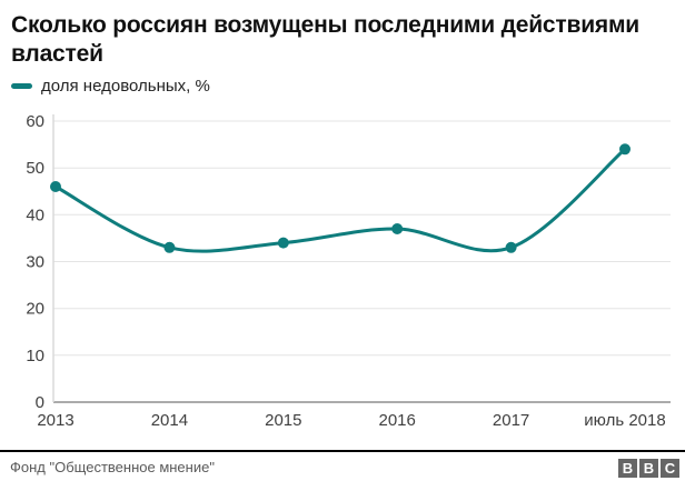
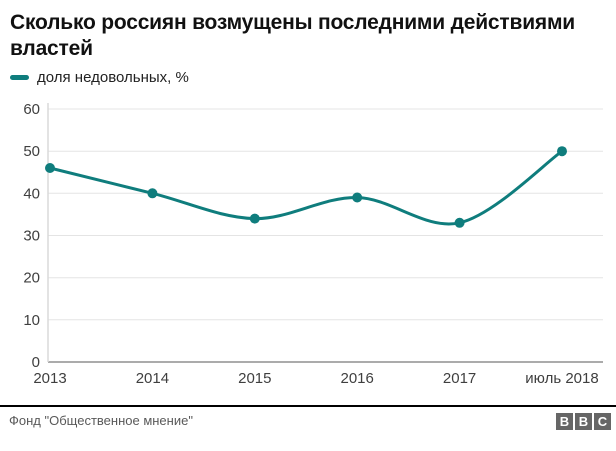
2014: 33 -> 40
2016: 37 -> 39
июль 2018: 54 -> 50
